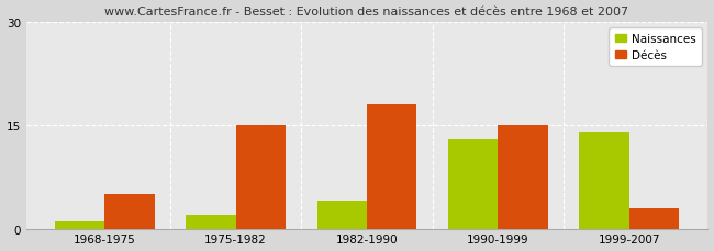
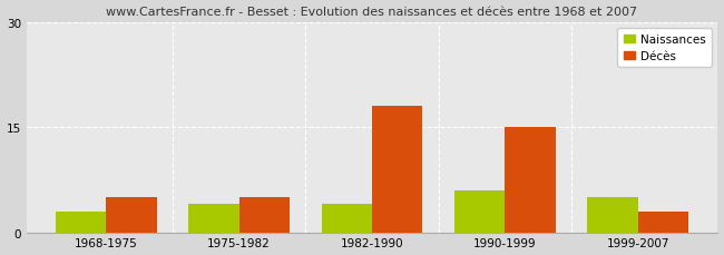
Naissances/1968-1975: 1 -> 3
Naissances/1975-1982: 2 -> 4
Décès/1975-1982: 15 -> 5
Naissances/1990-1999: 13 -> 6
Naissances/1999-2007: 14 -> 5
